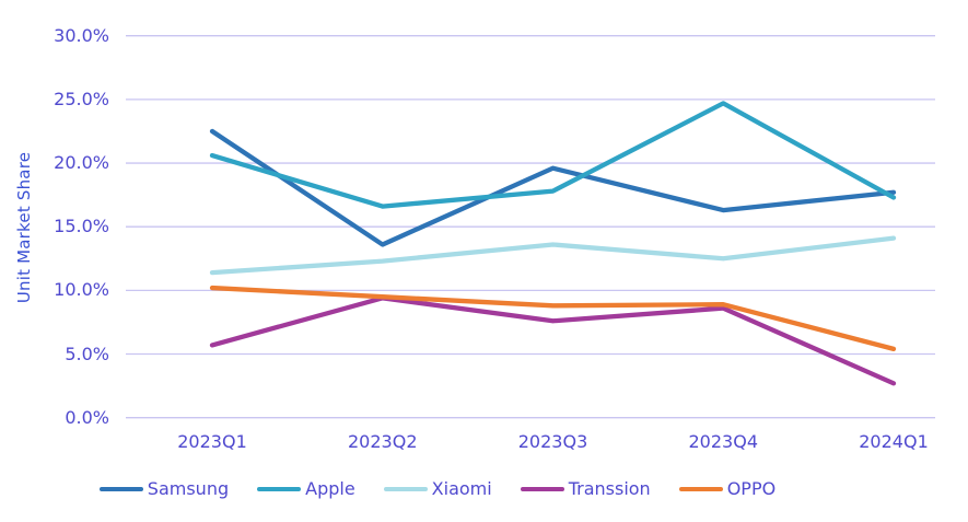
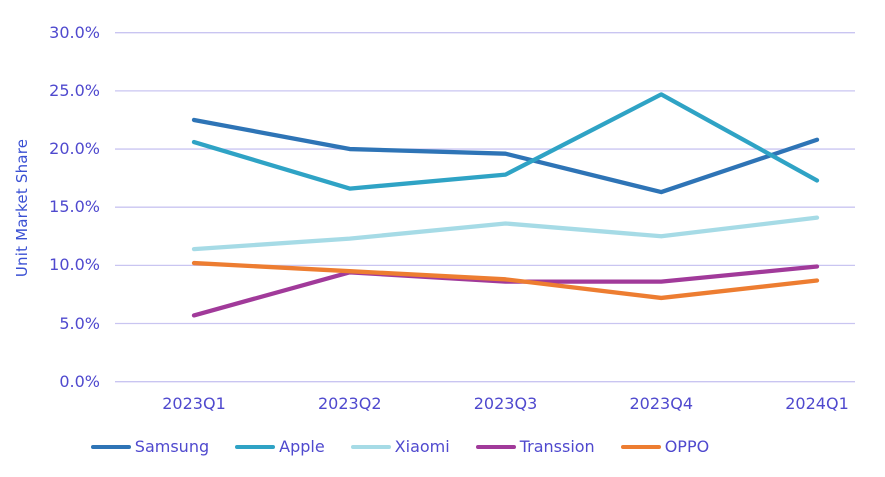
Samsung/2023Q2: 13.6% -> 20.0%
Transsion/2023Q3: 7.6% -> 8.6%
OPPO/2023Q4: 8.9% -> 7.2%
Samsung/2024Q1: 17.7% -> 20.8%
Transsion/2024Q1: 2.7% -> 9.9%
OPPO/2024Q1: 5.4% -> 8.7%
